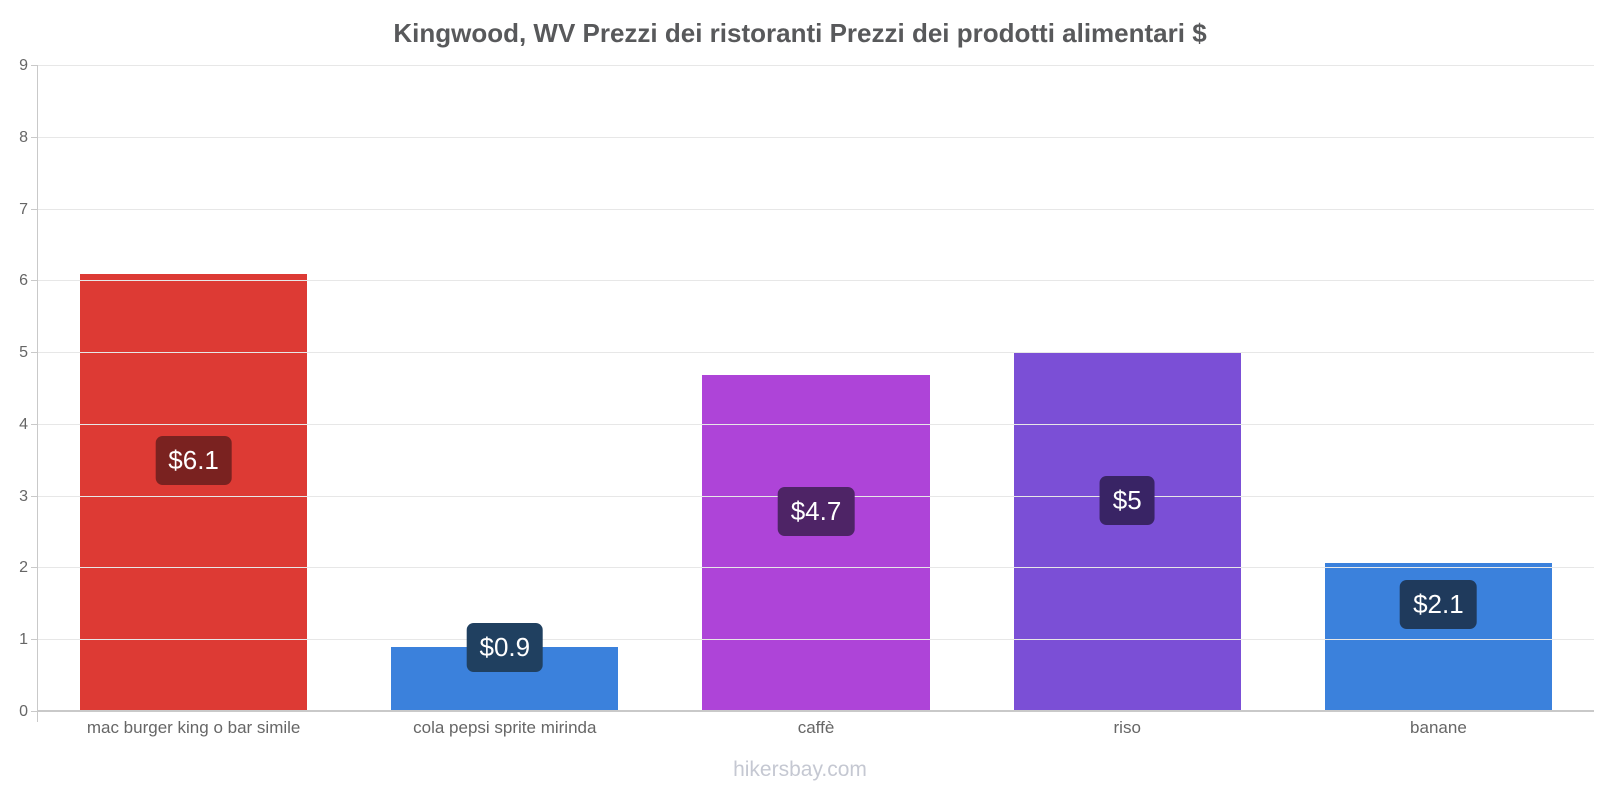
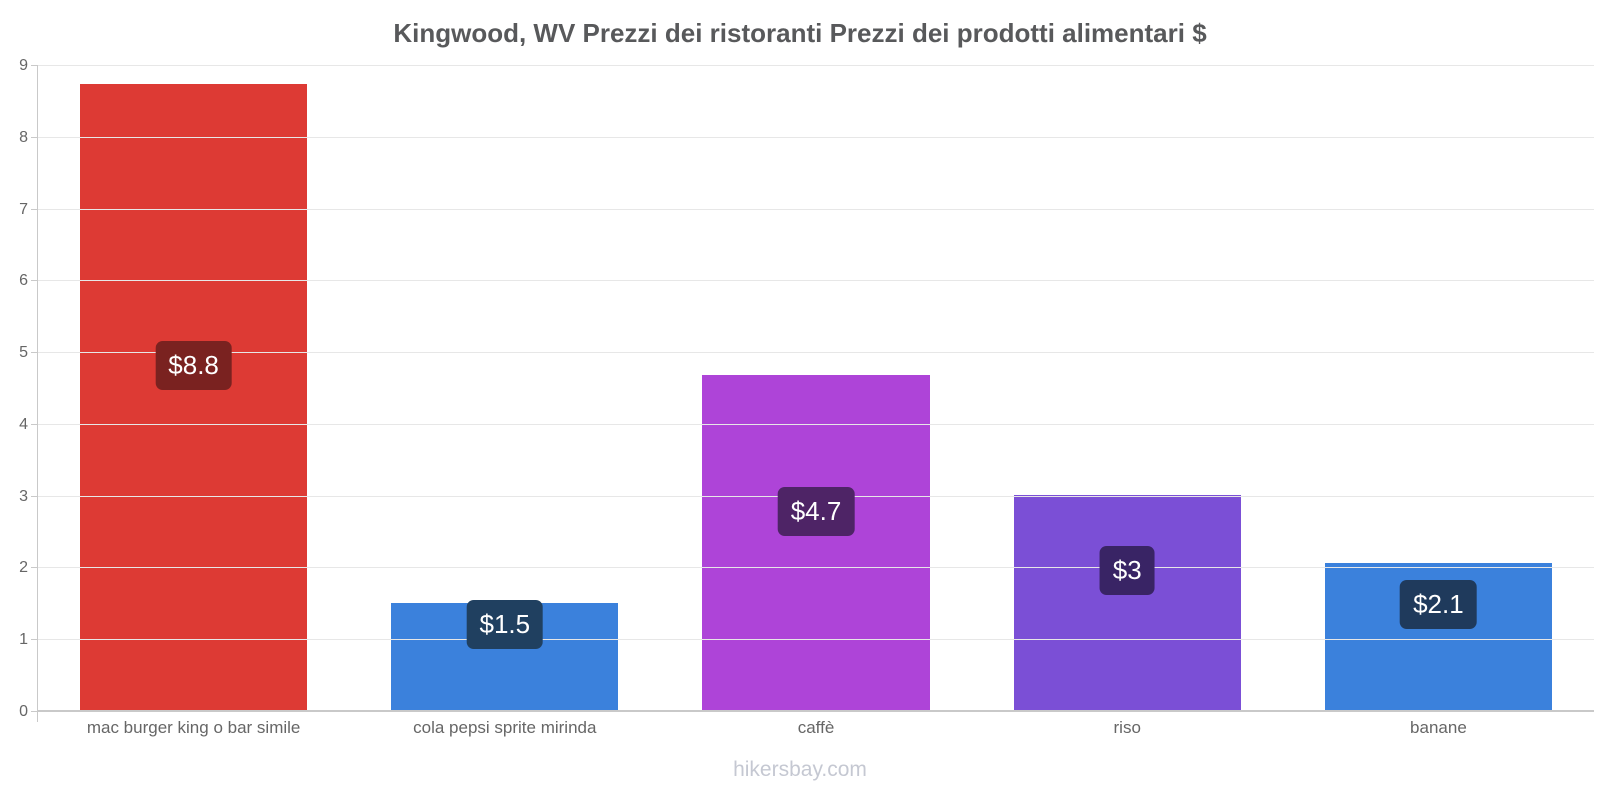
mac burger king o bar simile: $6.1 -> $8.8
cola pepsi sprite mirinda: $0.9 -> $1.5
riso: $5 -> $3
